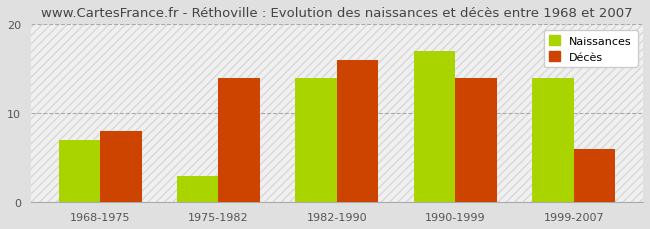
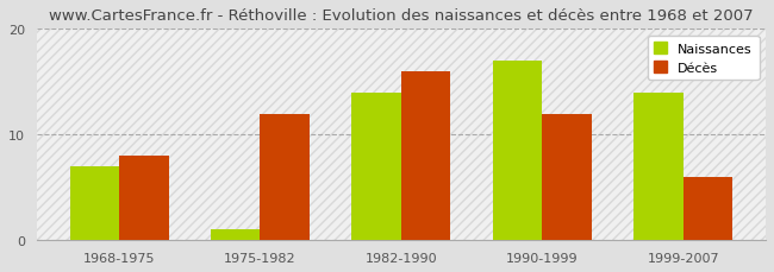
Naissances/1975-1982: 3 -> 1
Décès/1975-1982: 14 -> 12
Décès/1990-1999: 14 -> 12
